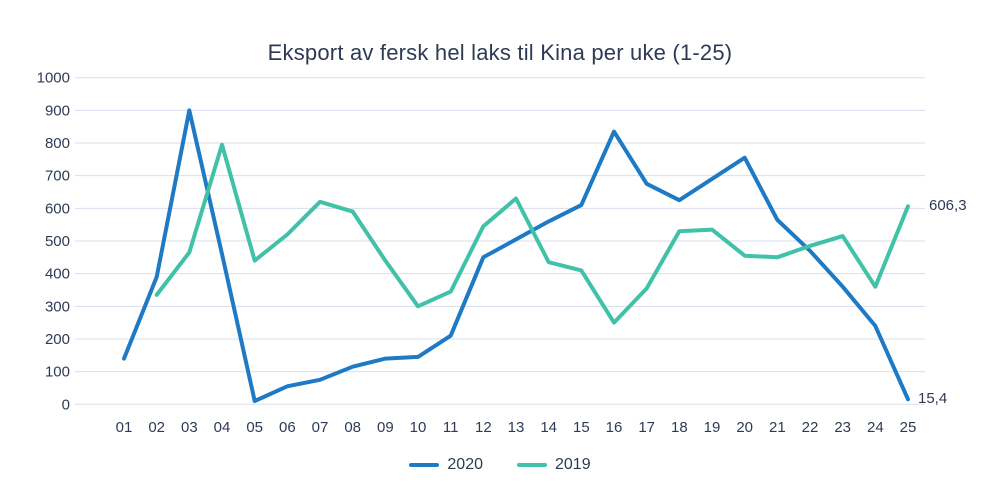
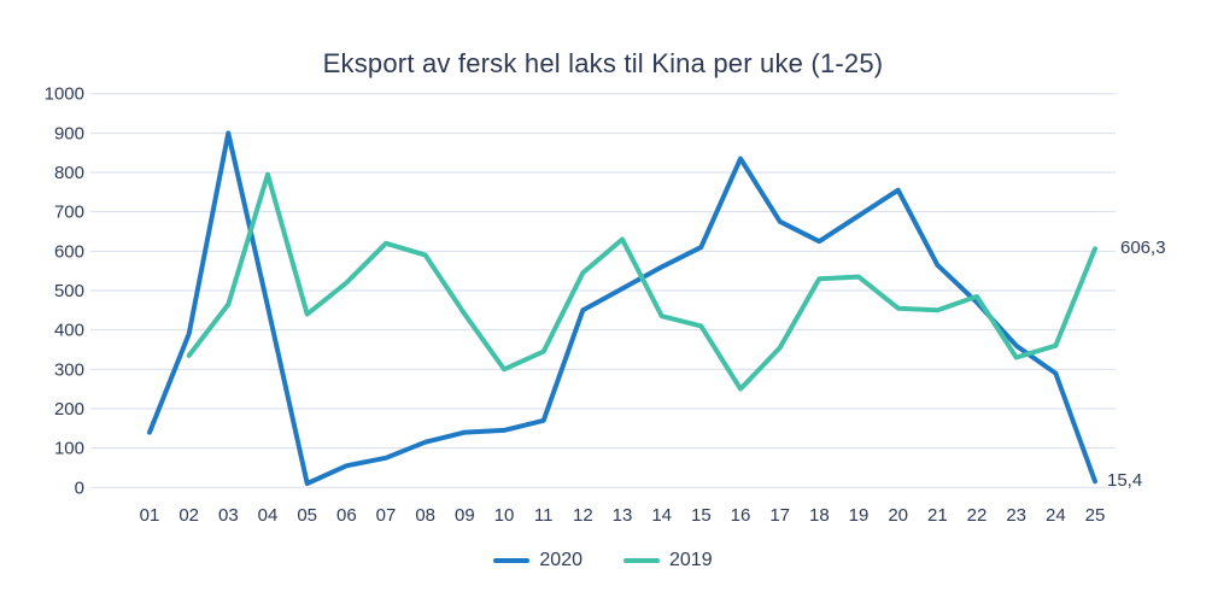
2020/11: 210 -> 170
2019/23: 520 -> 330
2020/24: 240 -> 290
